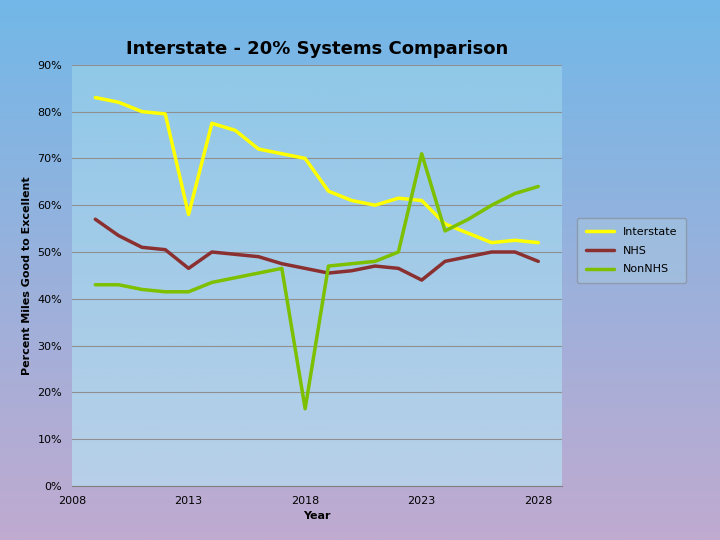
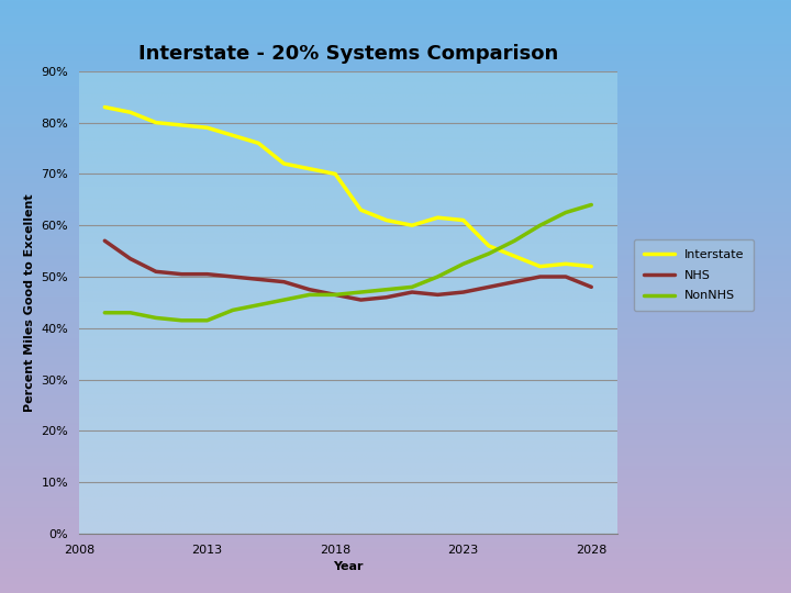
Interstate/2013: 58.0% -> 79.0%
NHS/2013: 46.5% -> 50.5%
NonNHS/2018: 16.5% -> 46.5%
NHS/2023: 44.0% -> 47.0%
NonNHS/2023: 71.0% -> 52.5%
